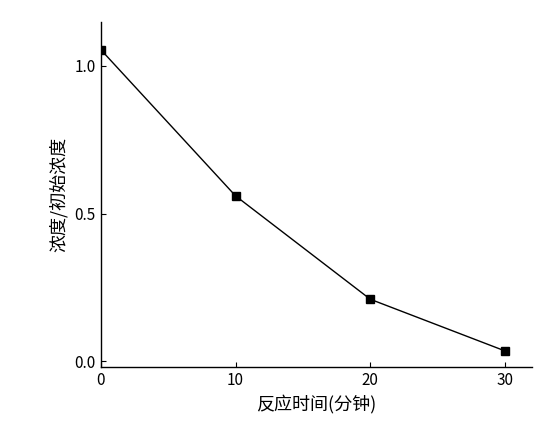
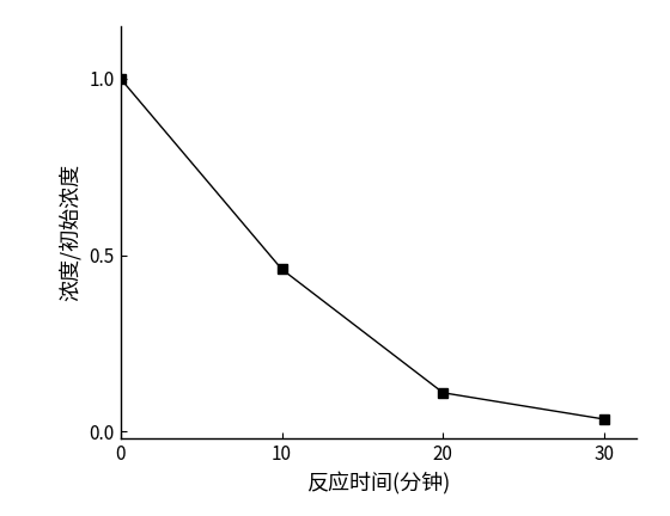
0: 1.055 -> 1.000
10: 0.560 -> 0.460
20: 0.210 -> 0.110
